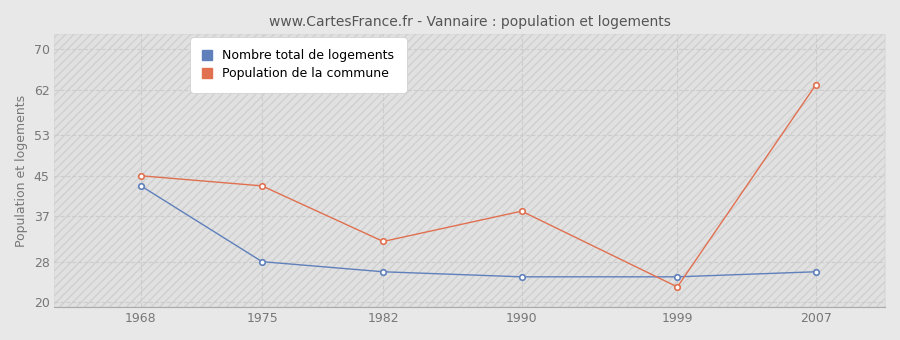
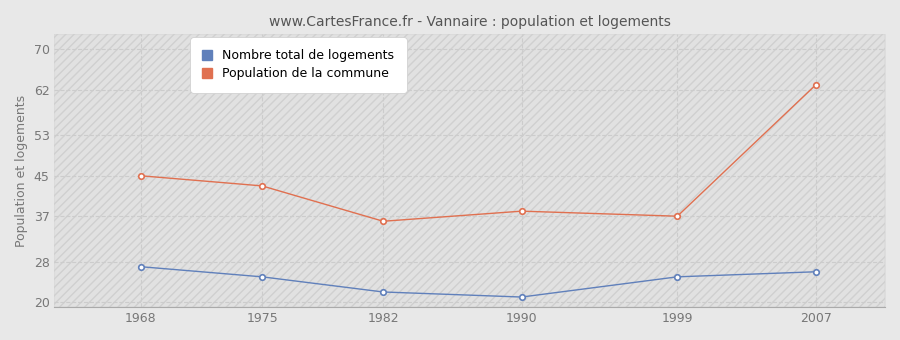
Nombre total de logements/1968: 43 -> 27
Nombre total de logements/1975: 28 -> 25
Nombre total de logements/1982: 26 -> 22
Population de la commune/1982: 32 -> 36
Nombre total de logements/1990: 25 -> 21
Population de la commune/1999: 23 -> 37
